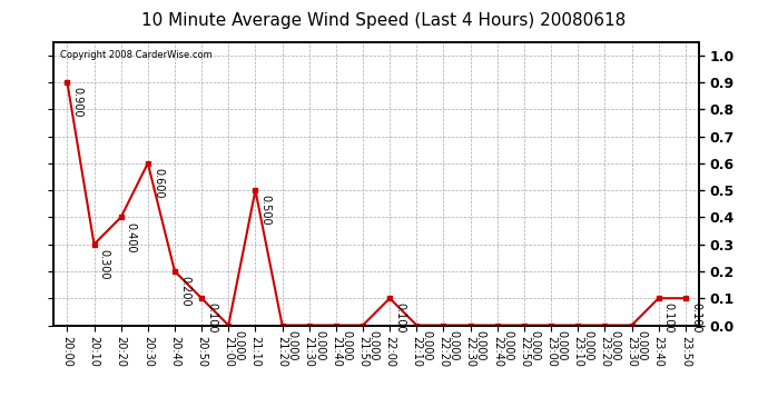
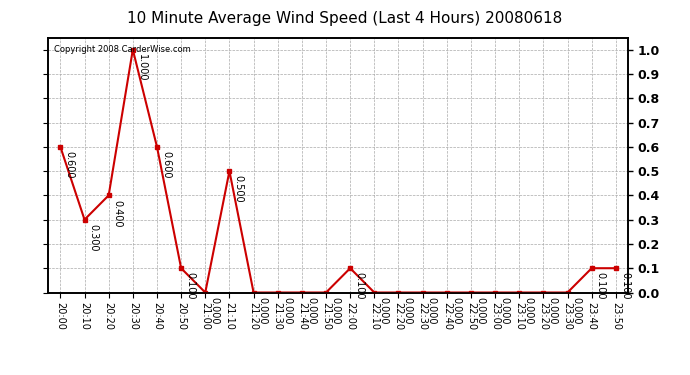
20:00: 0.900 -> 0.600
20:30: 0.600 -> 1.000
20:40: 0.200 -> 0.600
